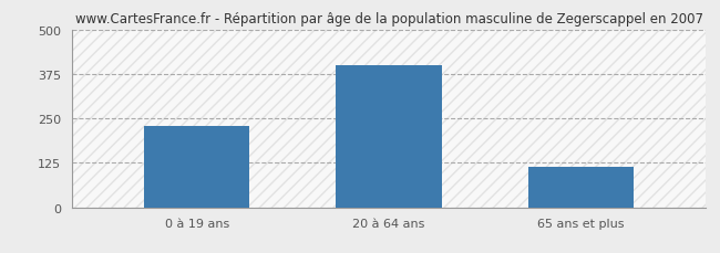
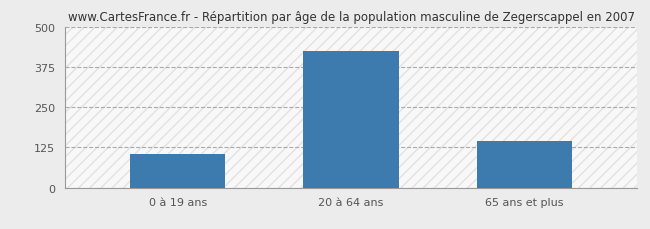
0 à 19 ans: 228 -> 105
20 à 64 ans: 400 -> 425
65 ans et plus: 113 -> 145
